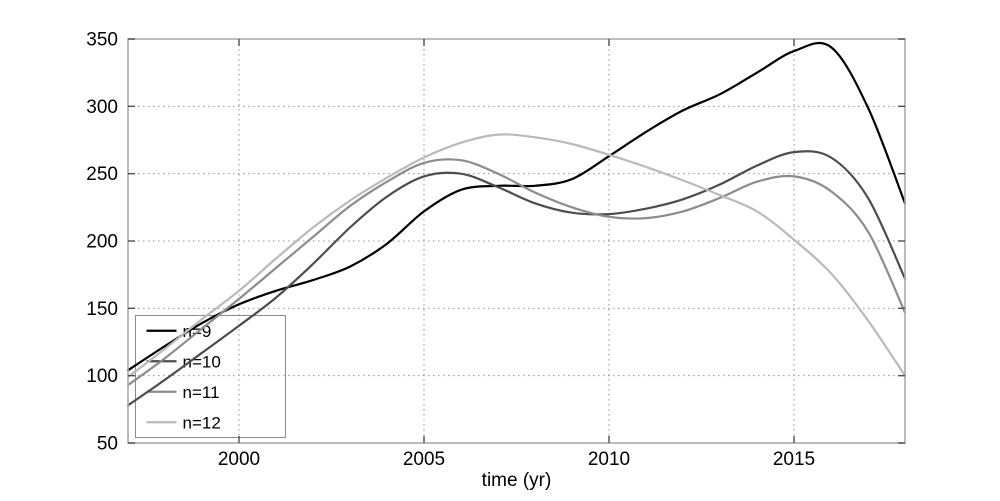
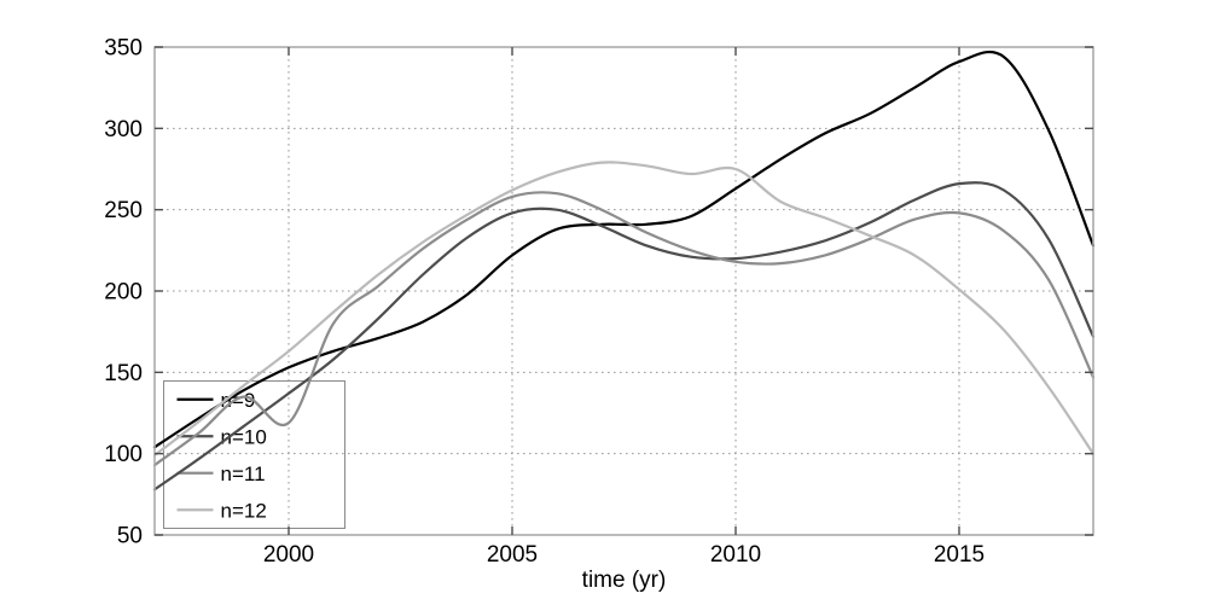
n=11/2000: 157 -> 119
n=12/2010: 264 -> 275
